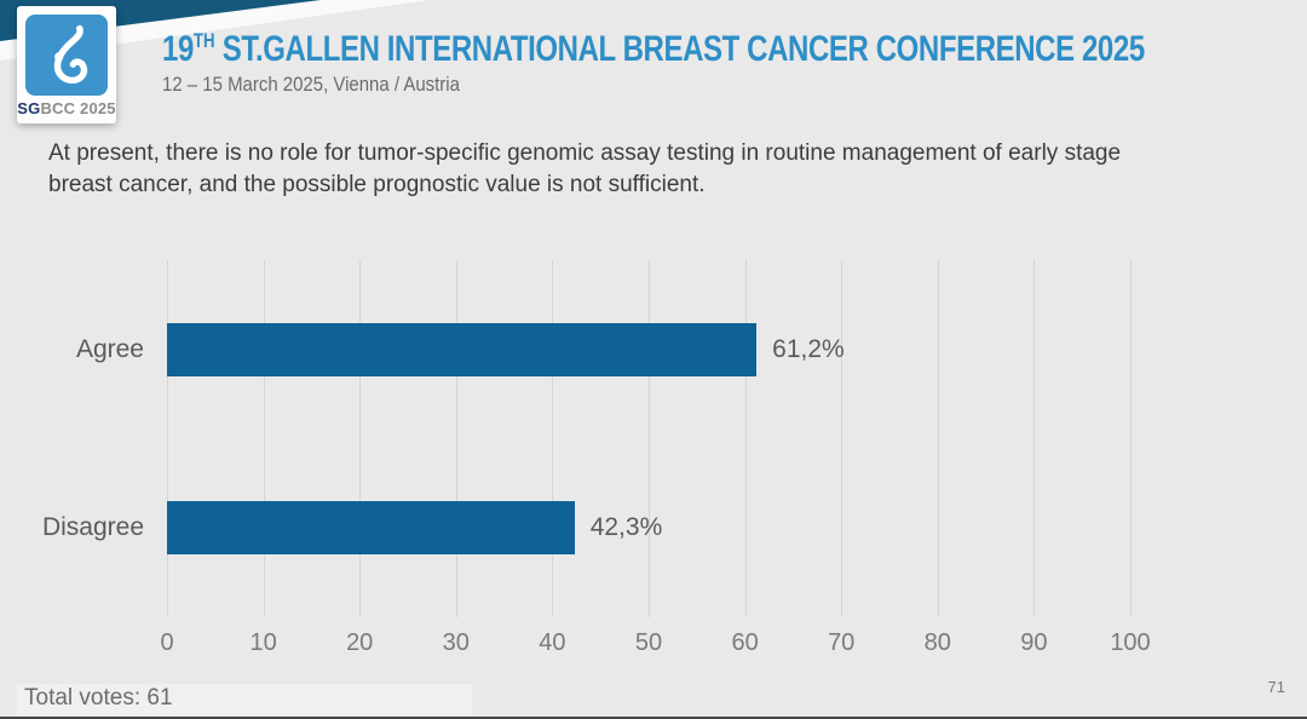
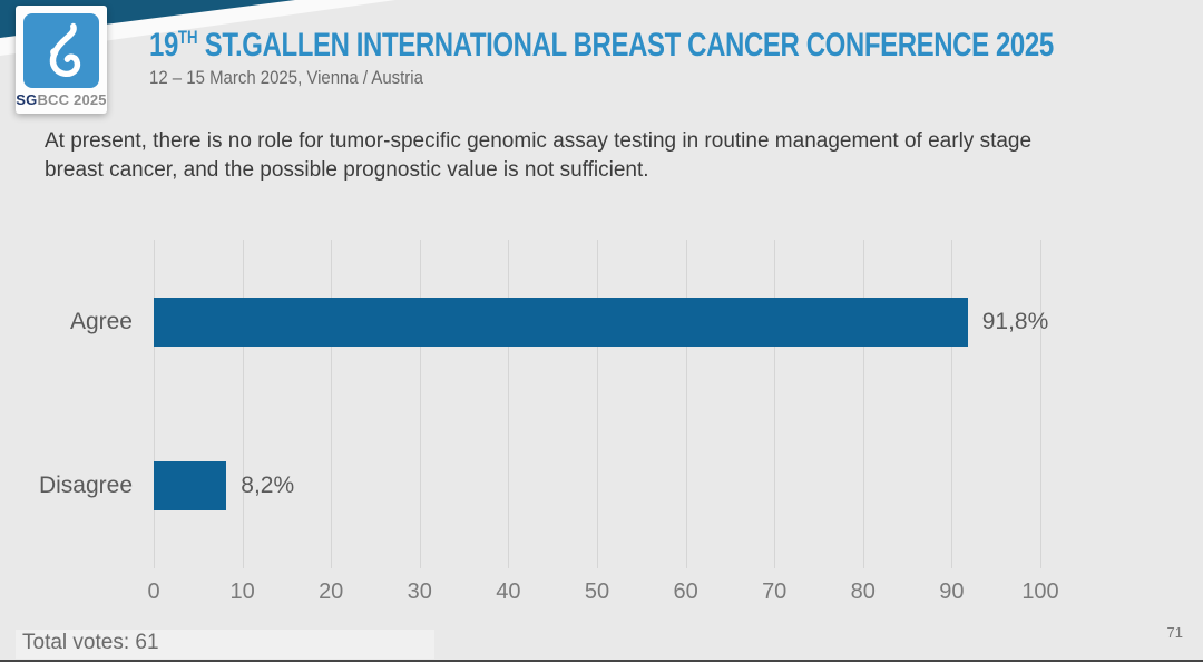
Agree: 61,2% -> 91,8%
Disagree: 42,3% -> 8,2%
